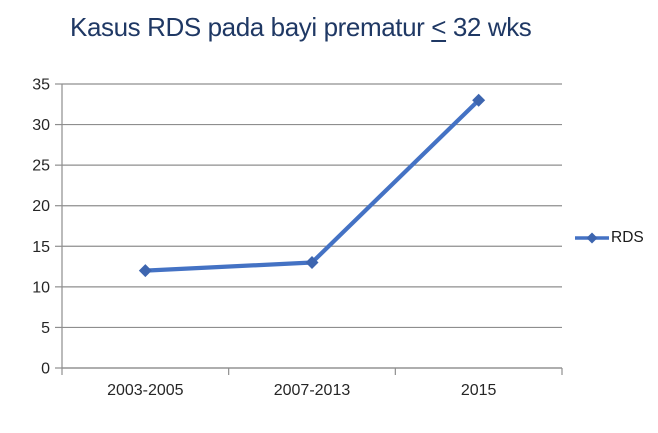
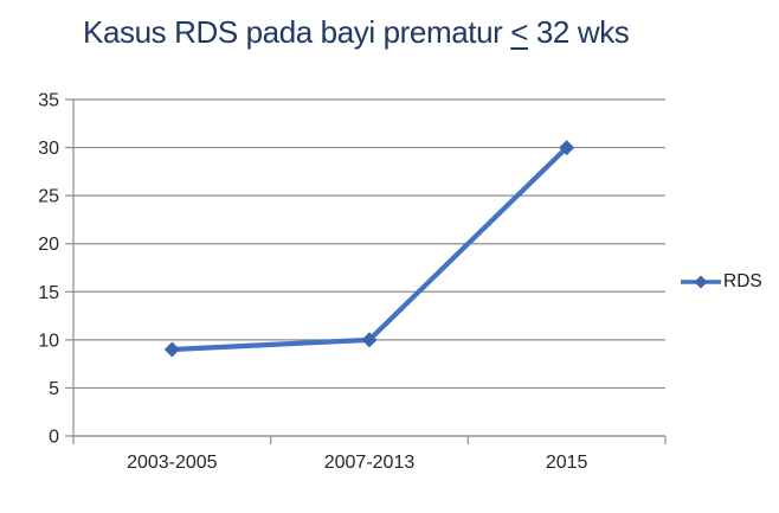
2003-2005: 12 -> 9
2007-2013: 13 -> 10
2015: 33 -> 30
